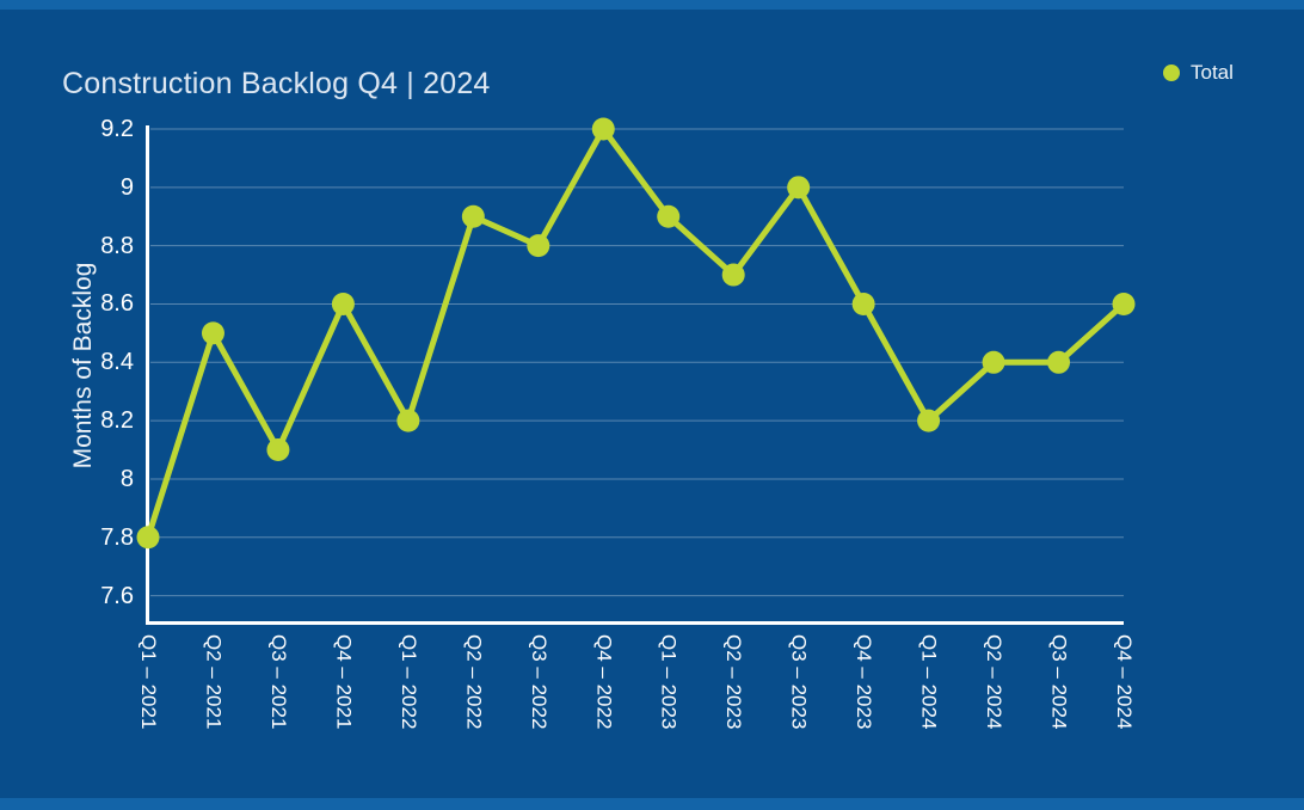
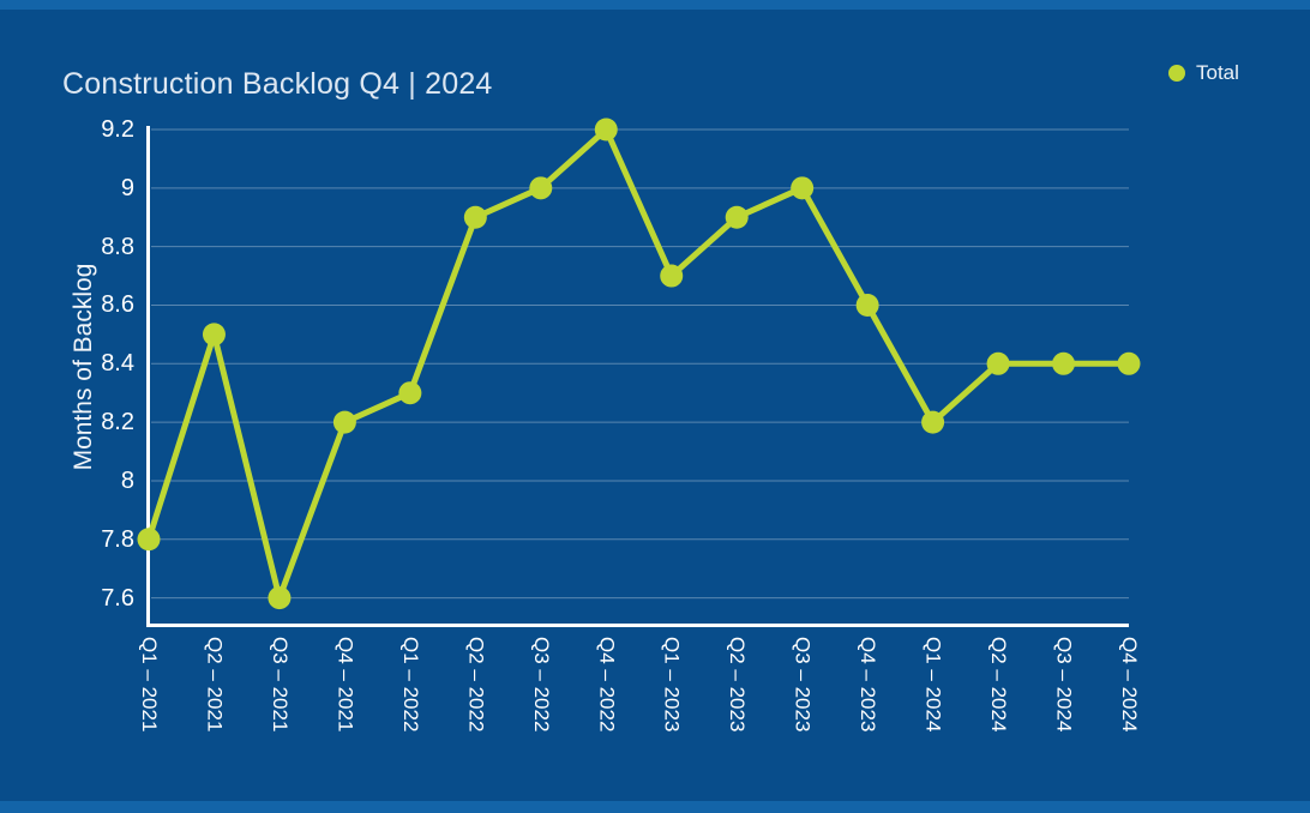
Q3 – 2021: 8.1 -> 7.6
Q4 – 2021: 8.6 -> 8.2
Q1 – 2022: 8.2 -> 8.3
Q3 – 2022: 8.8 -> 9.0
Q1 – 2023: 8.9 -> 8.7
Q2 – 2023: 8.7 -> 8.9
Q4 – 2024: 8.6 -> 8.4
